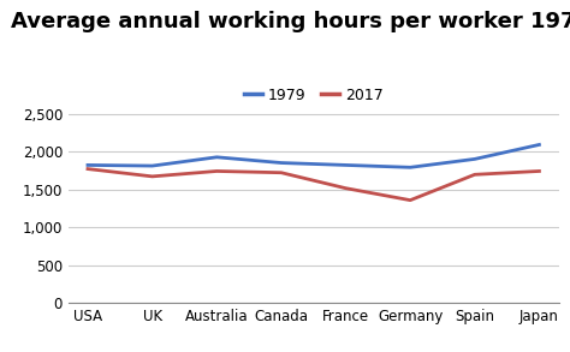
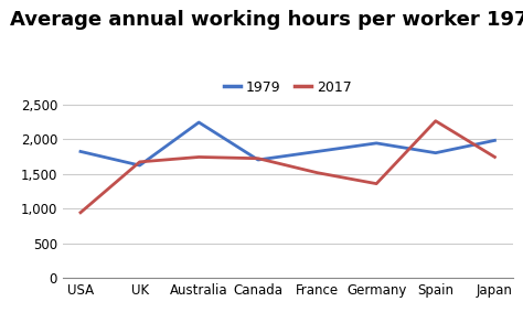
2017/USA: 1,770 -> 940
1979/UK: 1,810 -> 1,620
1979/Australia: 1,920 -> 2,240
1979/Canada: 1,850 -> 1,700
1979/Germany: 1,790 -> 1,940
1979/Spain: 1,900 -> 1,800
2017/Spain: 1,700 -> 2,260
1979/Japan: 2,090 -> 1,980
